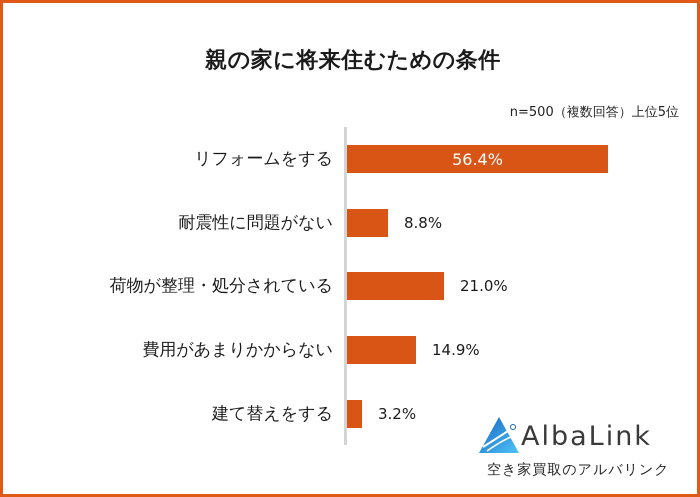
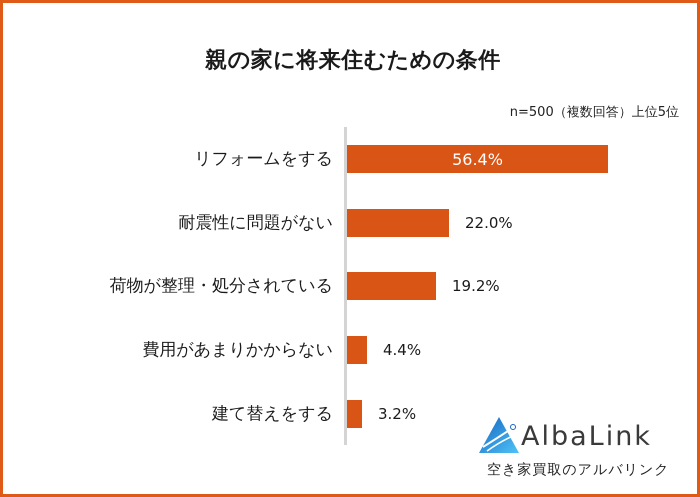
耐震性に問題がない: 8.8% -> 22.0%
荷物が整理・処分されている: 21.0% -> 19.2%
費用があまりかからない: 14.9% -> 4.4%
